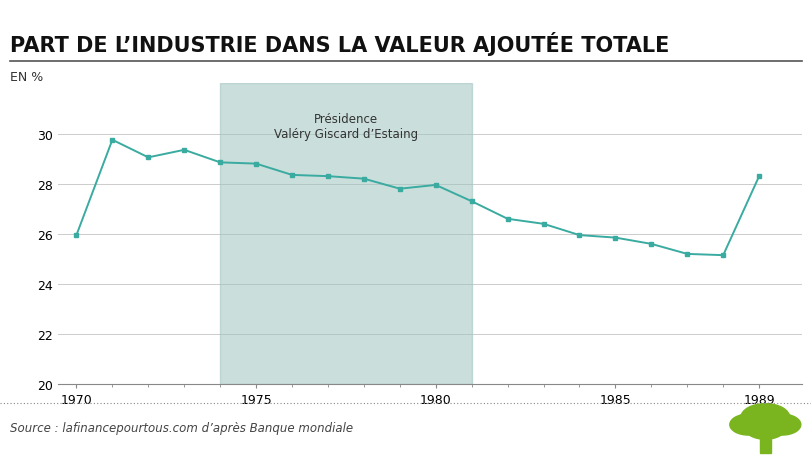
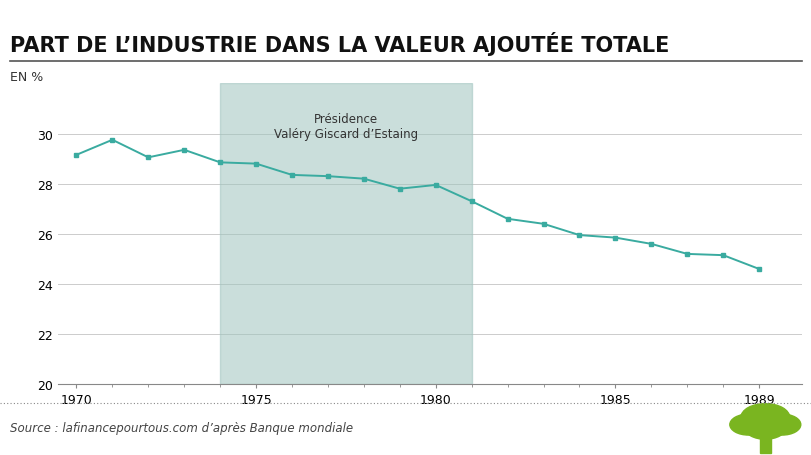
1970: 25.95 -> 29.15
1989: 28.30 -> 24.60
